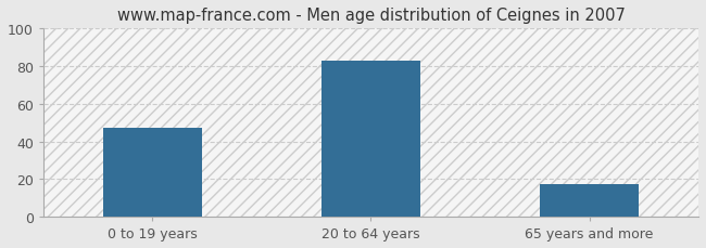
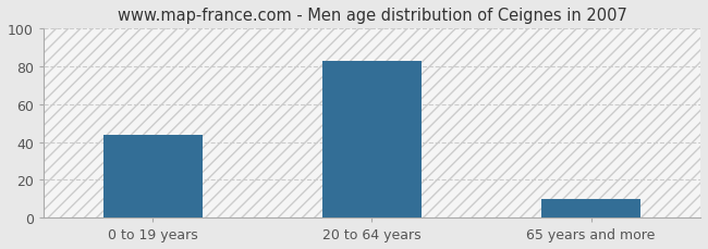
0 to 19 years: 47 -> 44
65 years and more: 17 -> 10
